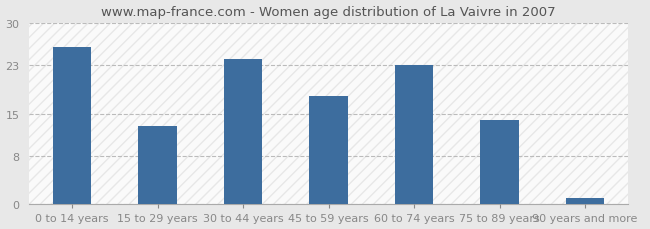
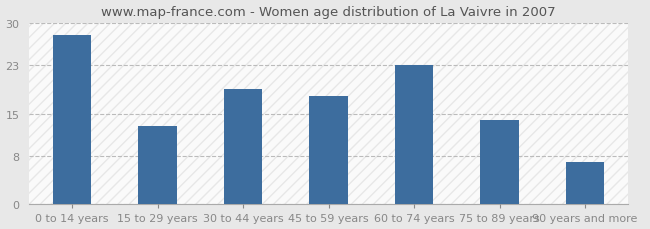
0 to 14 years: 26 -> 28
30 to 44 years: 24 -> 19
90 years and more: 1 -> 7
